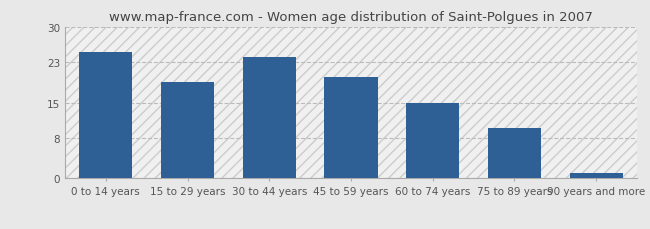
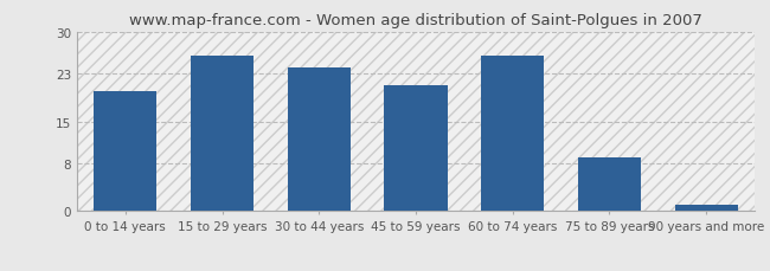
0 to 14 years: 25 -> 20
15 to 29 years: 19 -> 26
45 to 59 years: 20 -> 21
60 to 74 years: 15 -> 26
75 to 89 years: 10 -> 9
